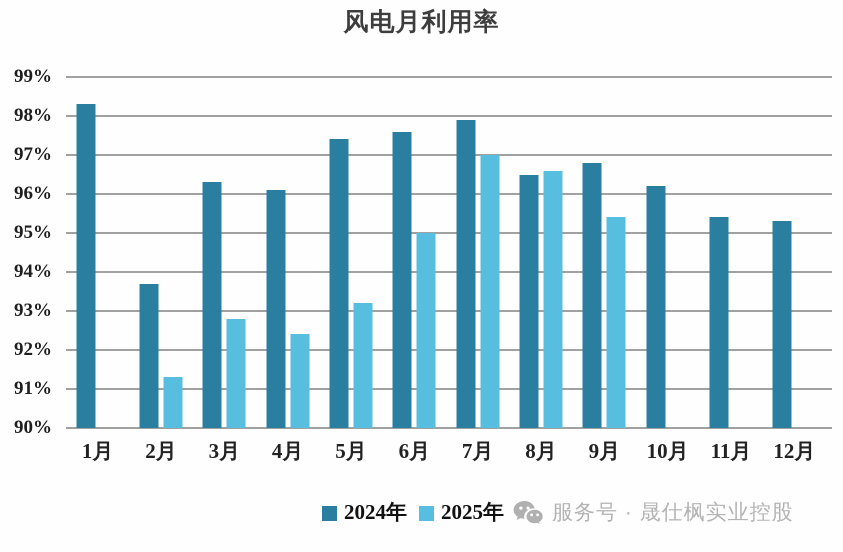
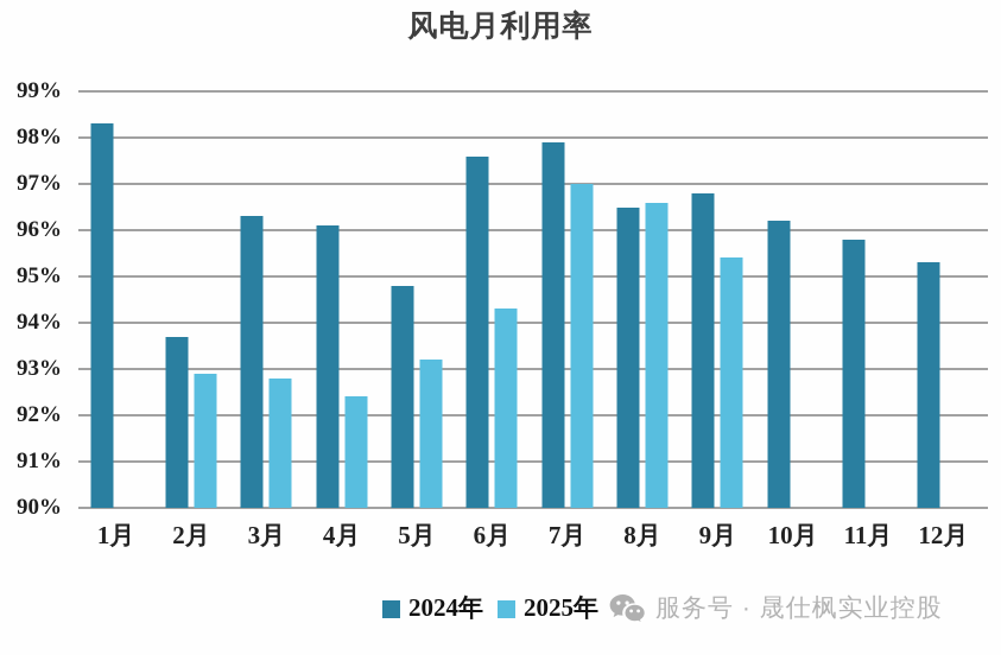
2025年/2月: 91.3% -> 92.9%
2024年/5月: 97.4% -> 94.8%
2025年/6月: 95.0% -> 94.3%
2024年/11月: 95.4% -> 95.8%
